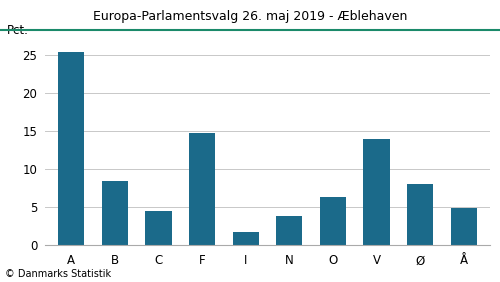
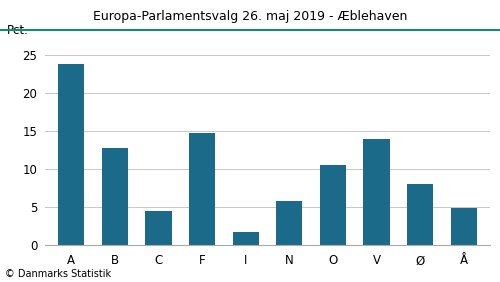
A: 25.4 -> 23.8
B: 8.4 -> 12.8
N: 3.8 -> 5.8
O: 6.4 -> 10.5
